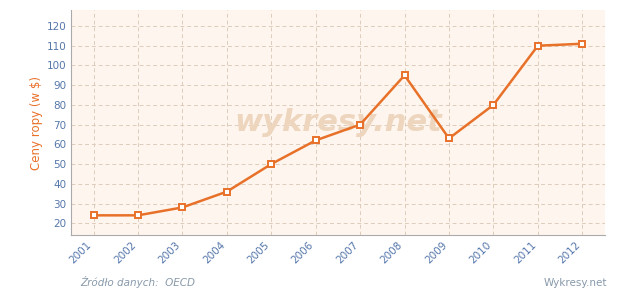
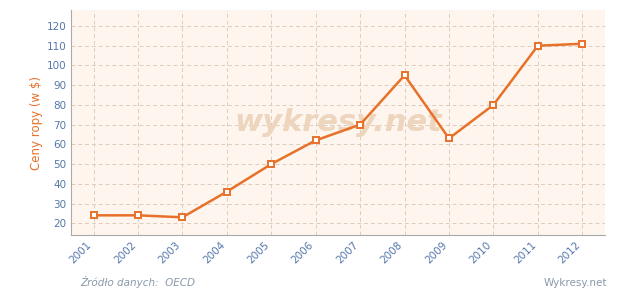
2003: 28 -> 23
